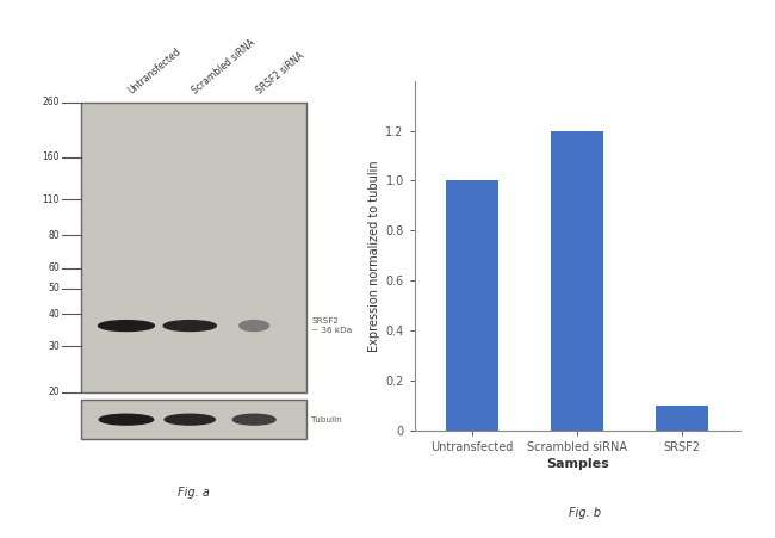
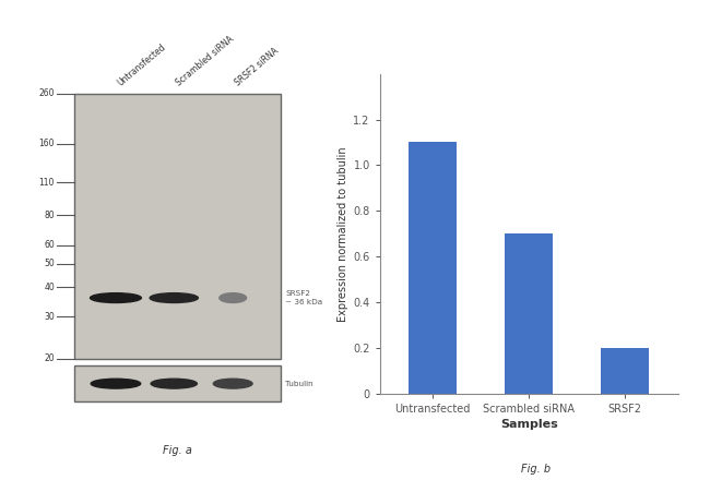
Untransfected: 1.0 -> 1.1
Scrambled siRNA: 1.2 -> 0.7
SRSF2: 0.1 -> 0.2
